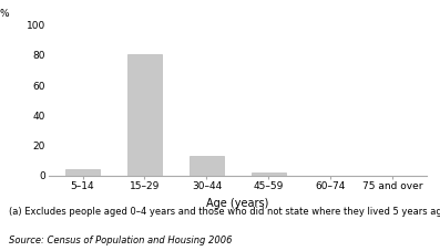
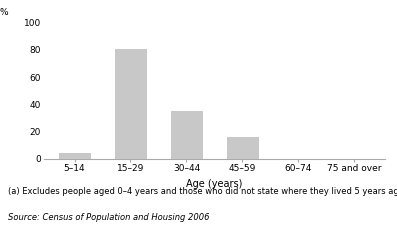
30–44: 13 -> 35
45–59: 2 -> 16
